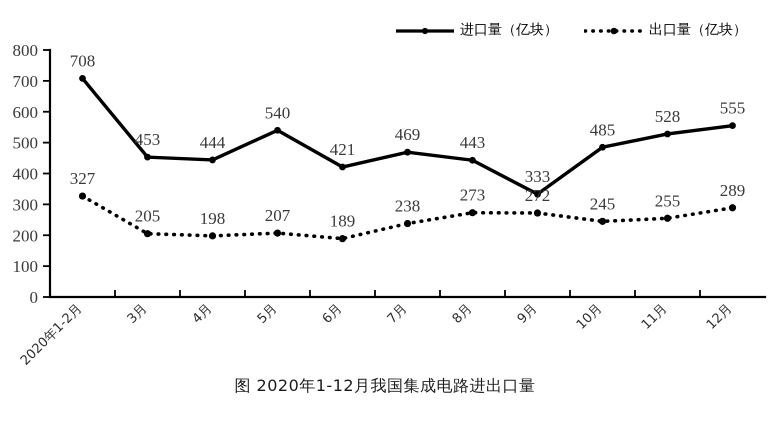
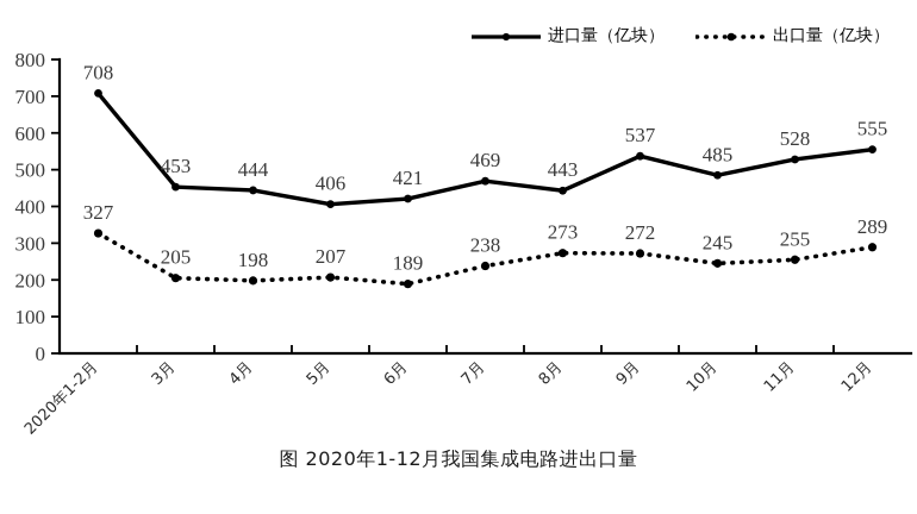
进口量（亿块）/5月: 540 -> 406
进口量（亿块）/9月: 333 -> 537
